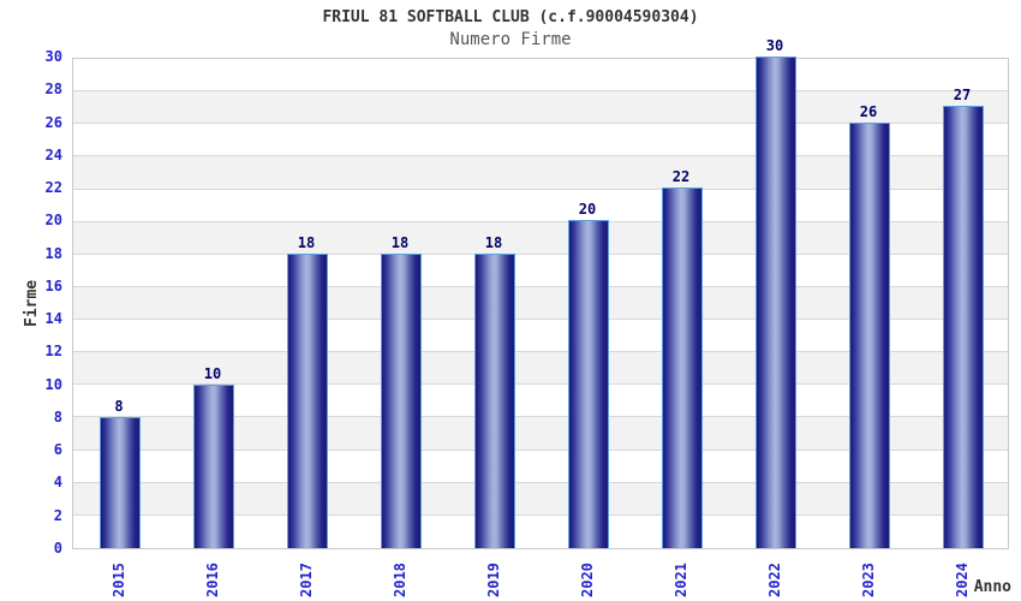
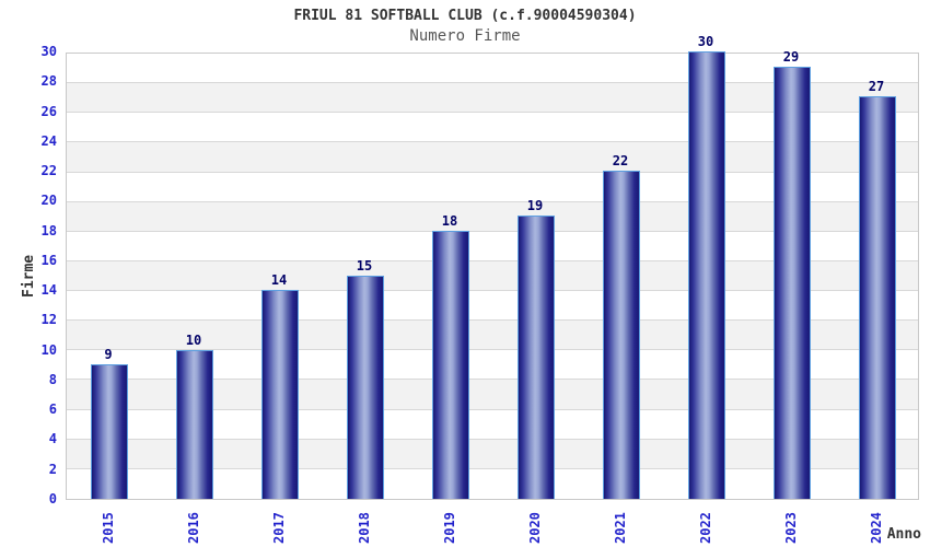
2015: 8 -> 9
2017: 18 -> 14
2018: 18 -> 15
2020: 20 -> 19
2023: 26 -> 29
